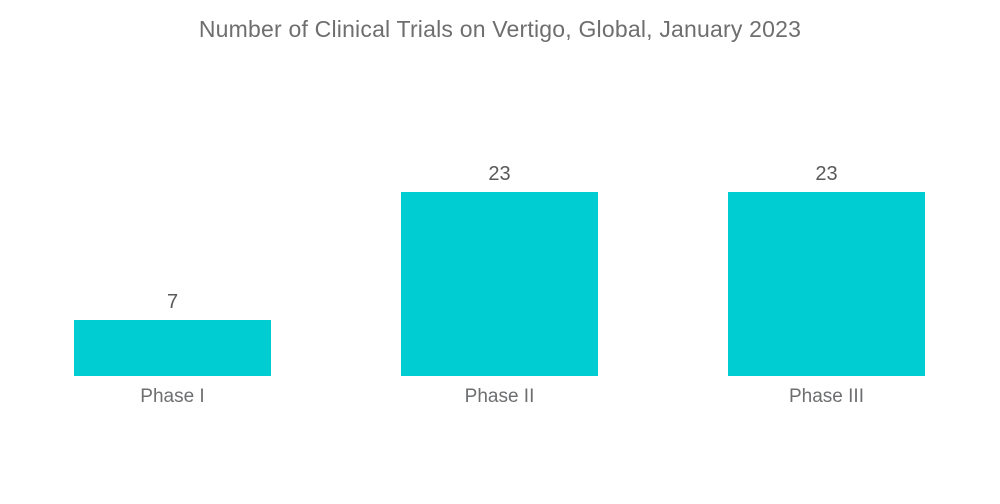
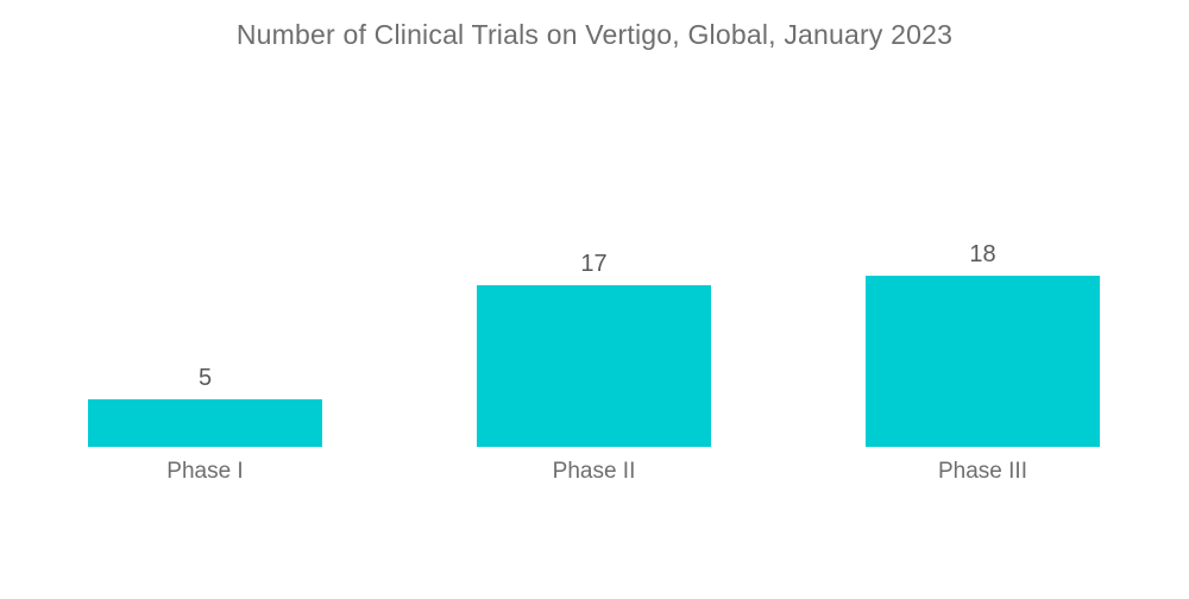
Phase I: 7 -> 5
Phase II: 23 -> 17
Phase III: 23 -> 18
